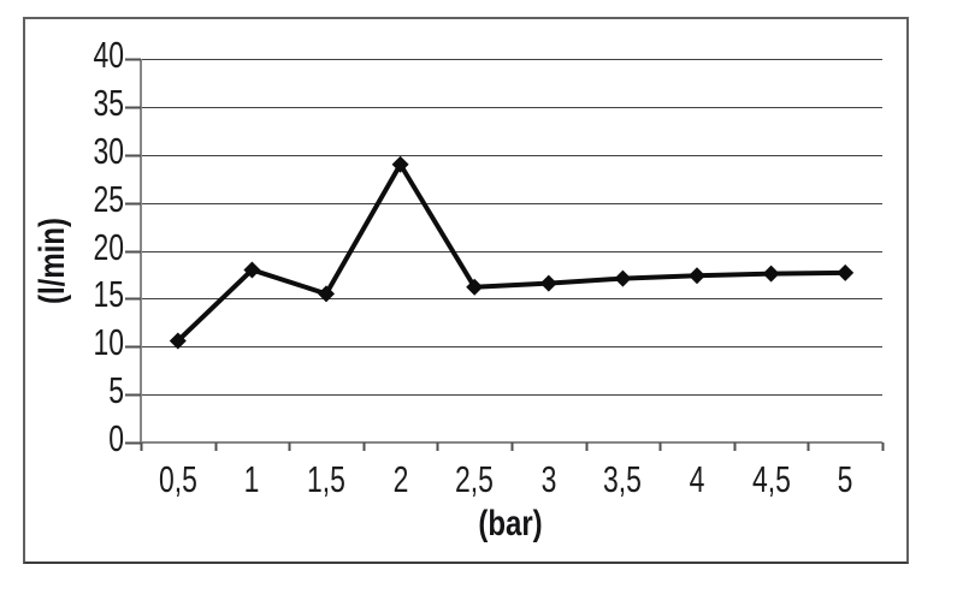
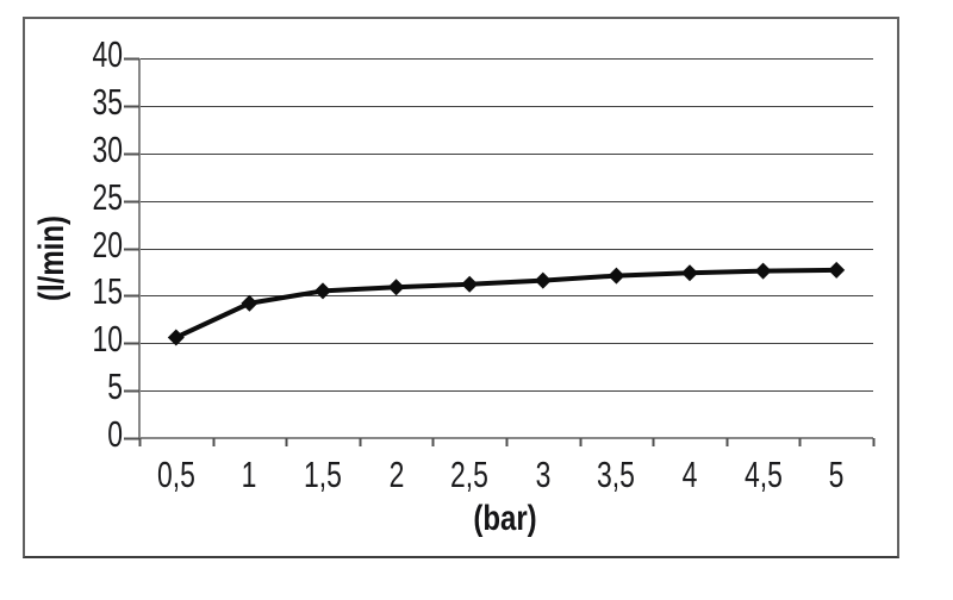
1: 18 -> 14
2: 29 -> 16
